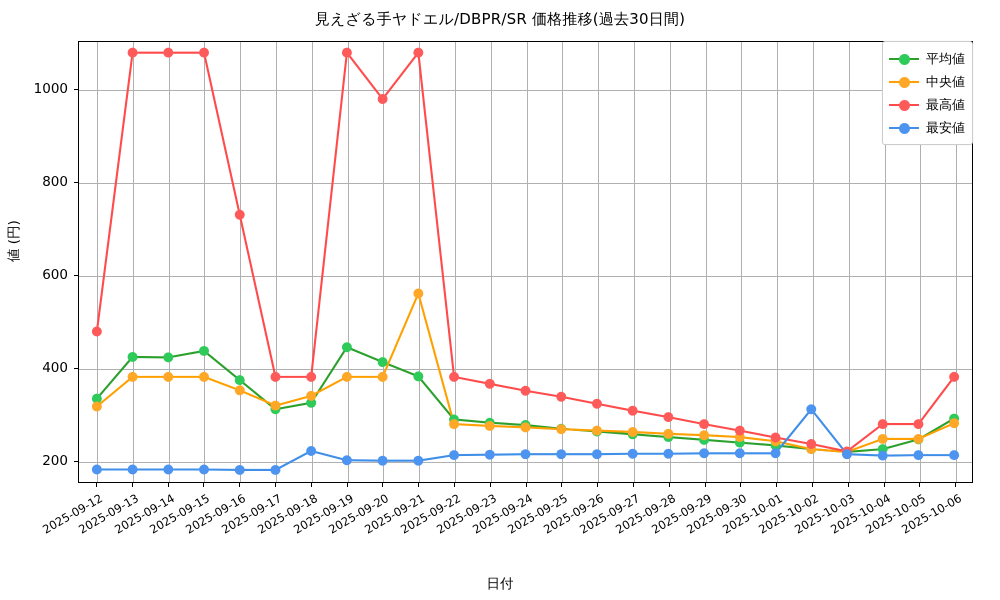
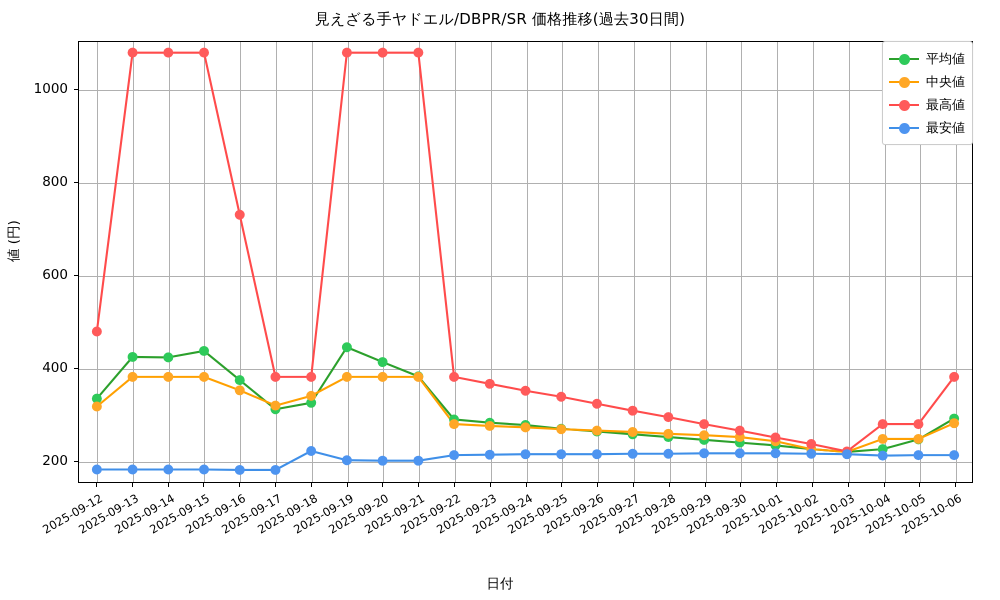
最高値/2025-09-20: 980 -> 1080
中央値/2025-09-21: 560 -> 380
最安値/2025-10-02: 310 -> 210
